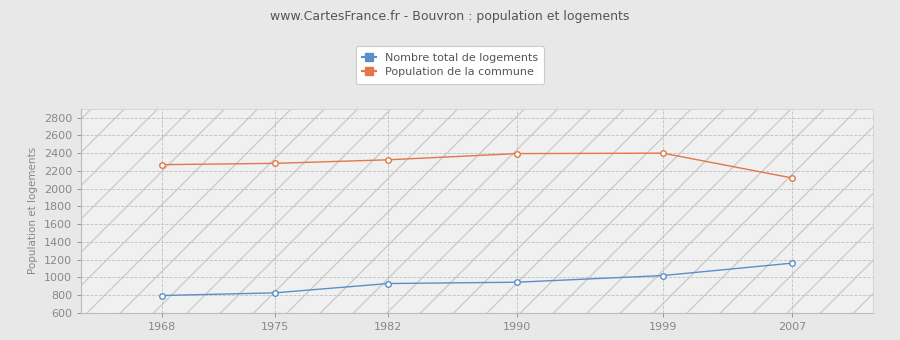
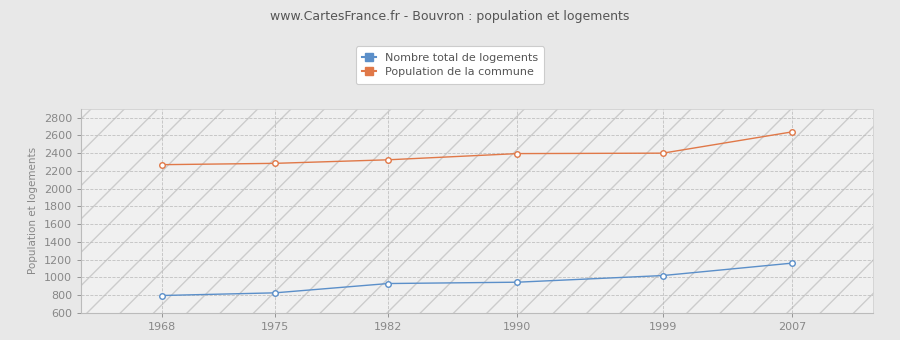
Population de la commune/2007: 2120 -> 2640
